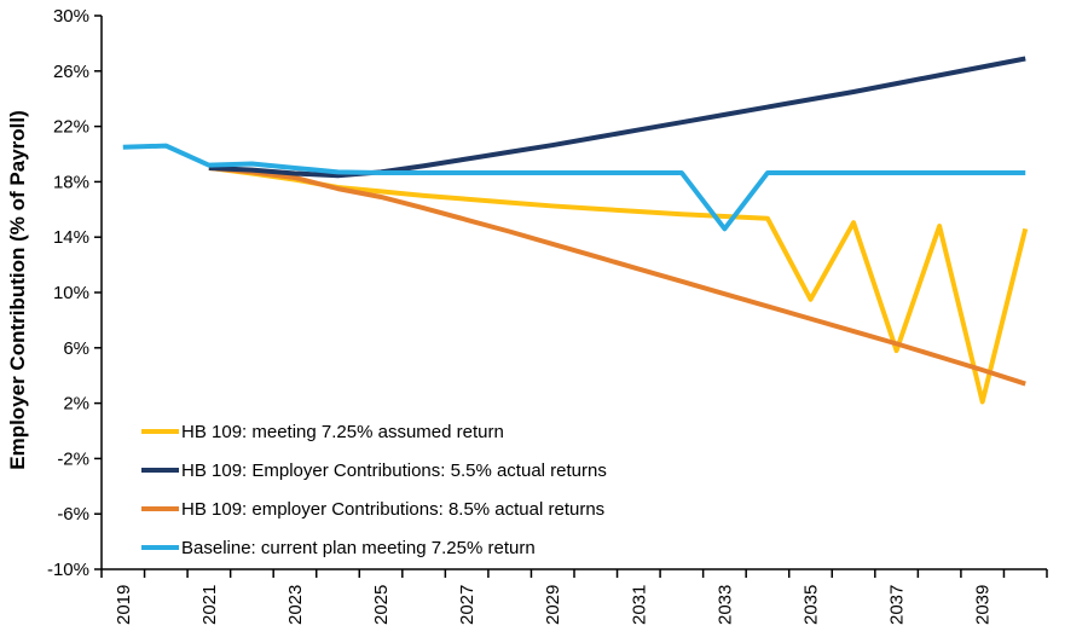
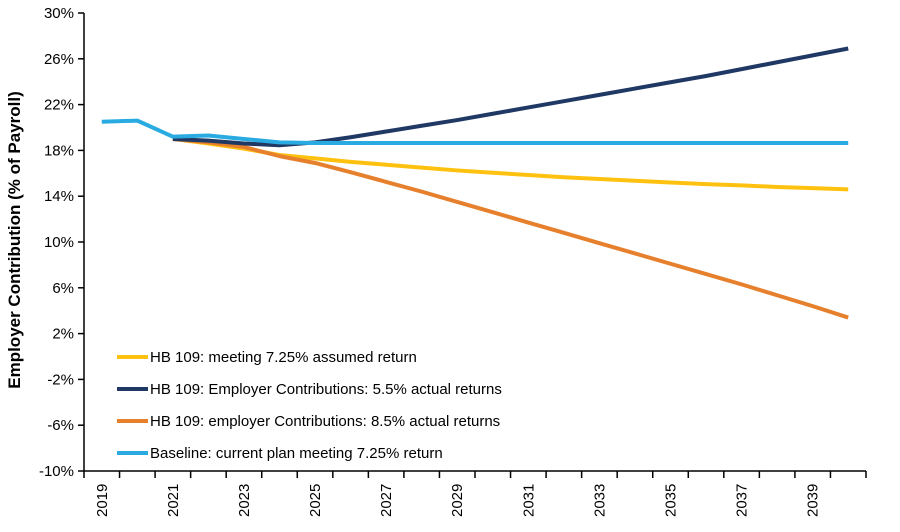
Baseline: current plan meeting 7.25% return/2033: 14.6% -> 18.6%
HB 109: meeting 7.25% assumed return/2035: 9.5% -> 15.2%
HB 109: meeting 7.25% assumed return/2037: 5.8% -> 14.9%
HB 109: meeting 7.25% assumed return/2039: 2.1% -> 14.7%
